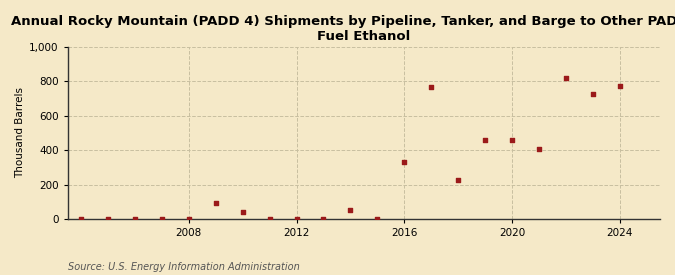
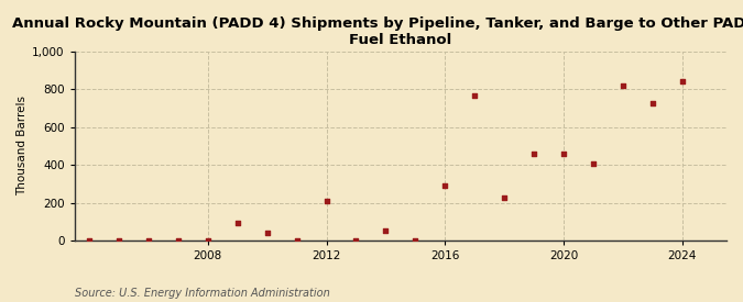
2012: 0 -> 210
2016: 330 -> 290
2024: 780 -> 840
